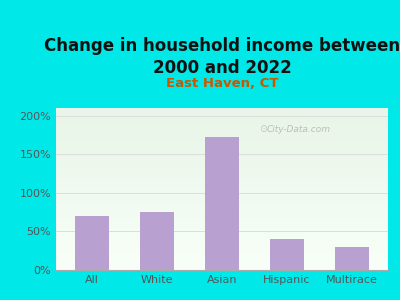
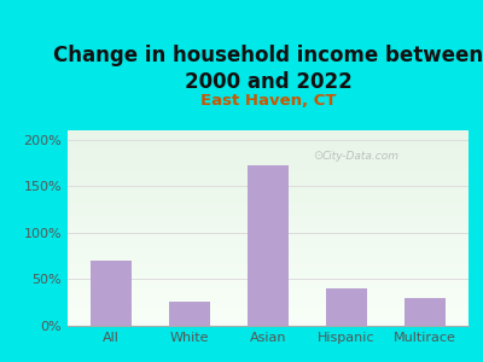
White: 75% -> 26%
